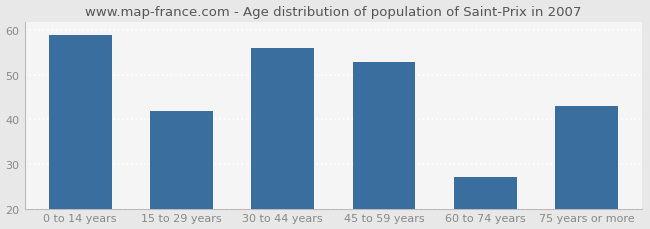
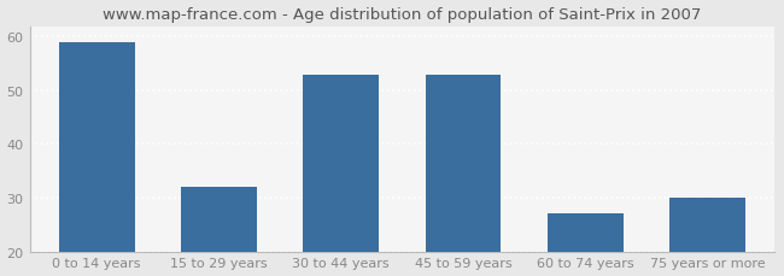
15 to 29 years: 42 -> 32
30 to 44 years: 56 -> 53
75 years or more: 43 -> 30
